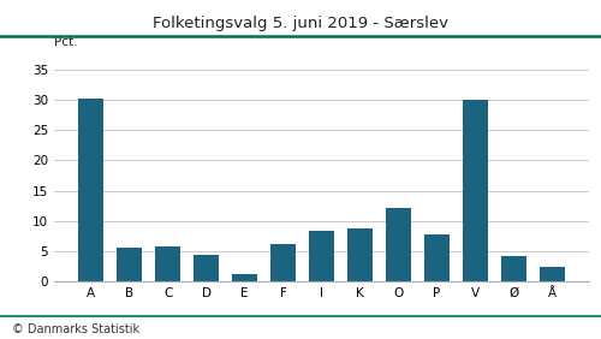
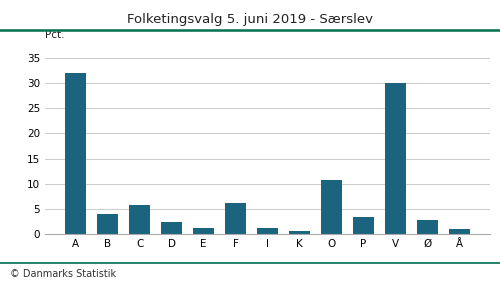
A: 30.2 -> 32.0
B: 5.6 -> 4.0
D: 4.4 -> 2.4
I: 8.4 -> 1.2
K: 8.8 -> 0.6
O: 12.2 -> 10.7
P: 7.8 -> 3.3
Ø: 4.2 -> 2.8
Å: 2.4 -> 1.0
